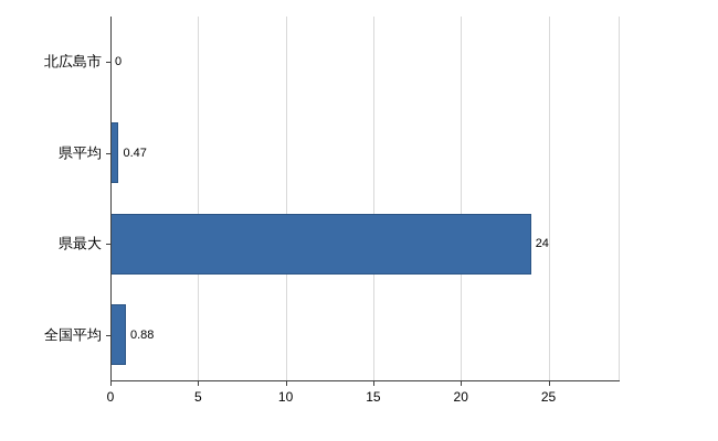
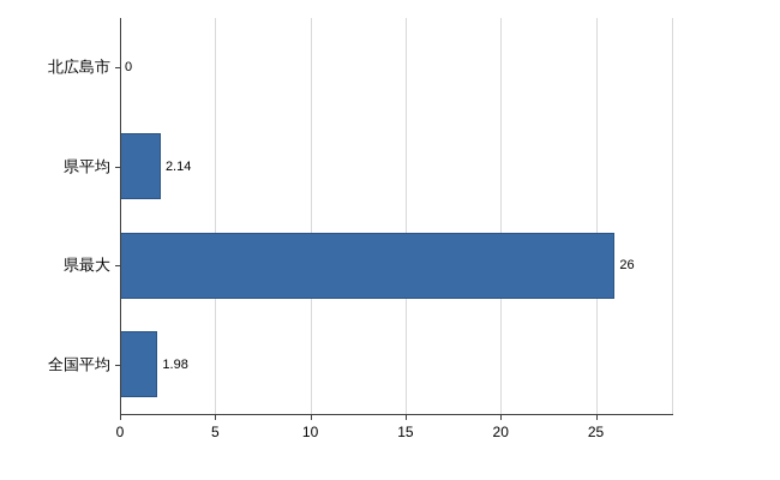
県平均: 0.47 -> 2.14
県最大: 24 -> 26
全国平均: 0.88 -> 1.98
